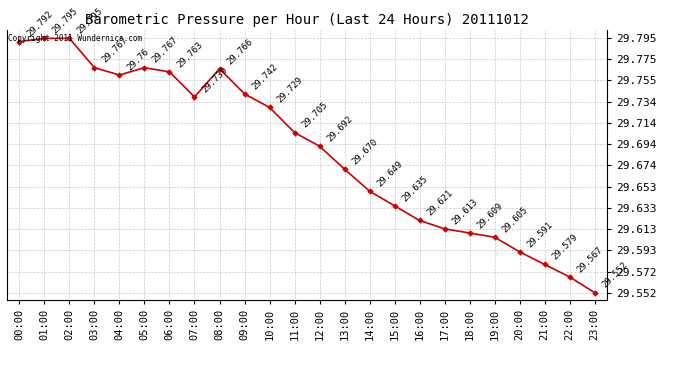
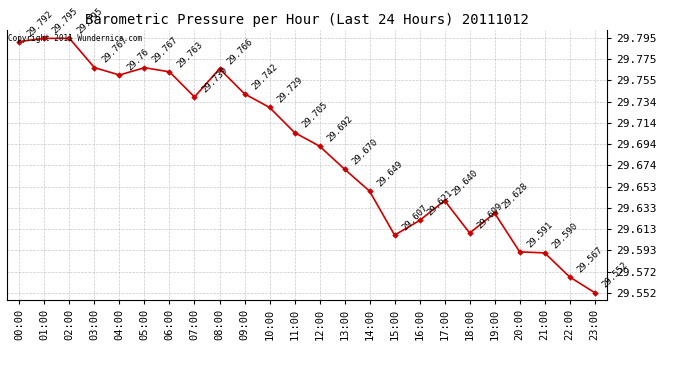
15:00: 29.635 -> 29.607
17:00: 29.613 -> 29.640
19:00: 29.605 -> 29.628
21:00: 29.579 -> 29.590
